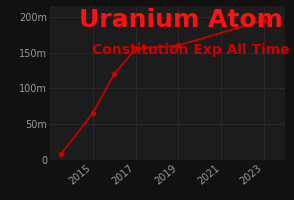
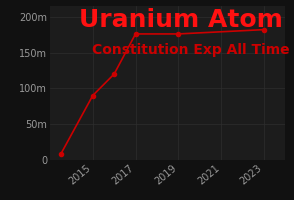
2015: 65m -> 90m
2017: 155m -> 176m
2019: 160m -> 176m
2023: 195m -> 182m
